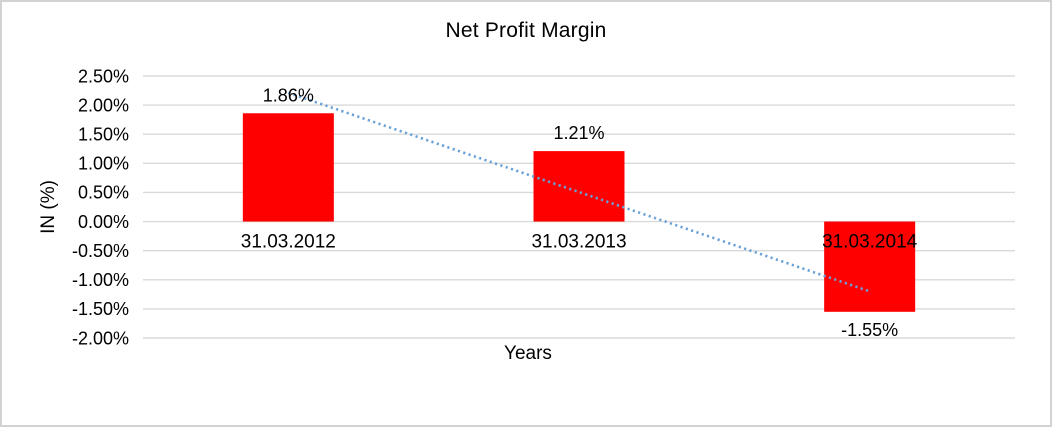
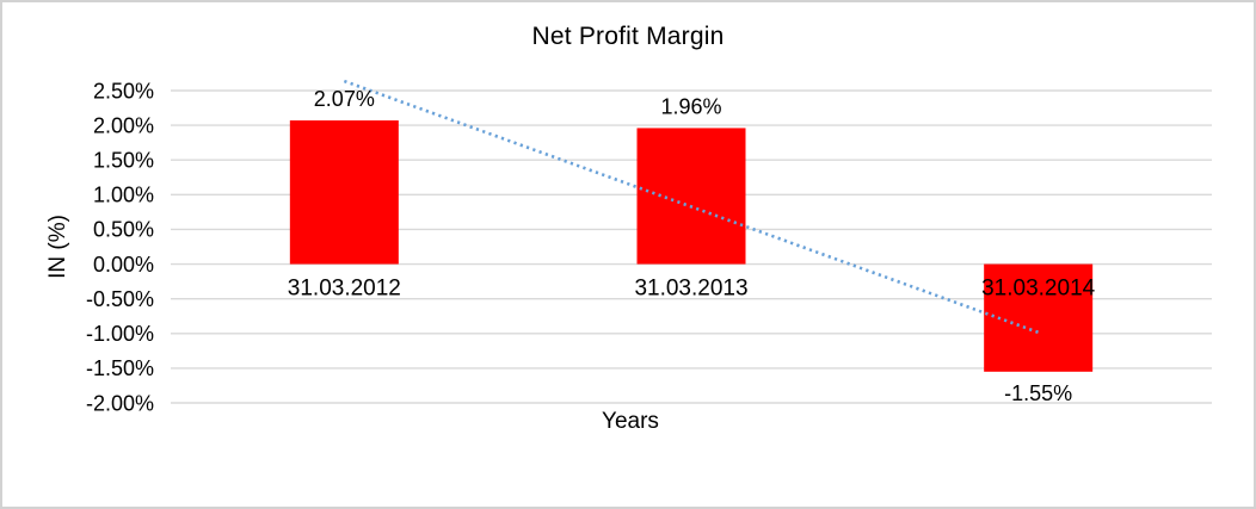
31.03.2012: 1.86% -> 2.07%
31.03.2013: 1.21% -> 1.96%
